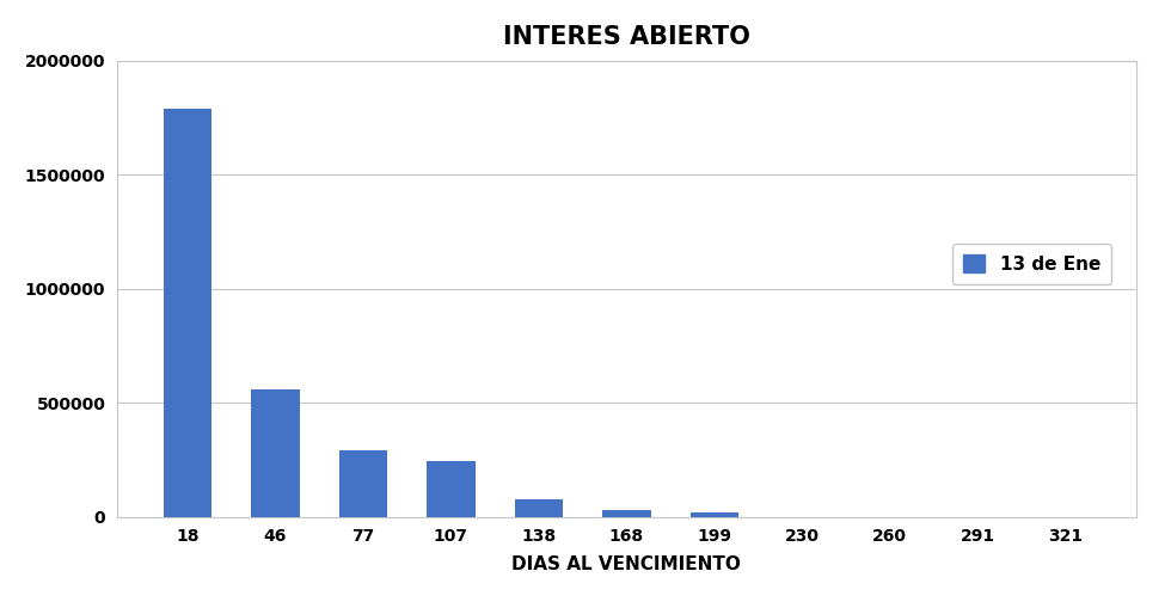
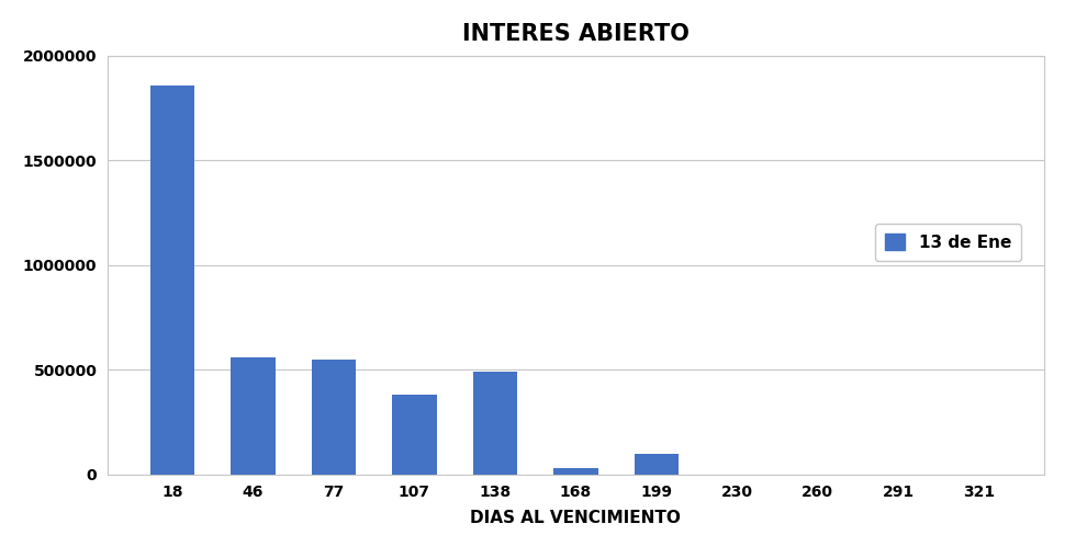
18: 1790000 -> 1860000
77: 290000 -> 550000
107: 240000 -> 380000
138: 80000 -> 490000
199: 20000 -> 100000
